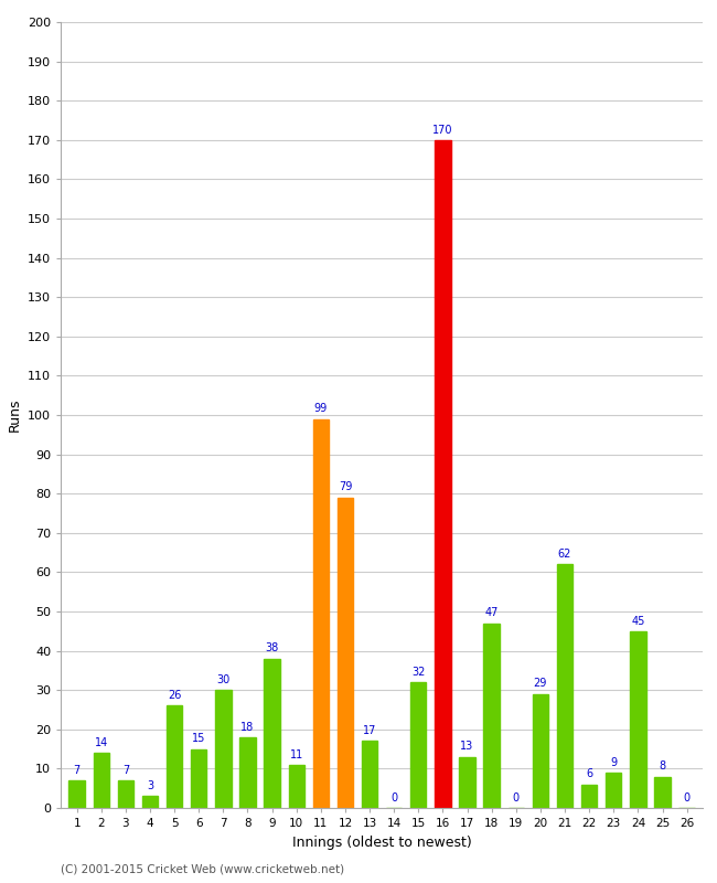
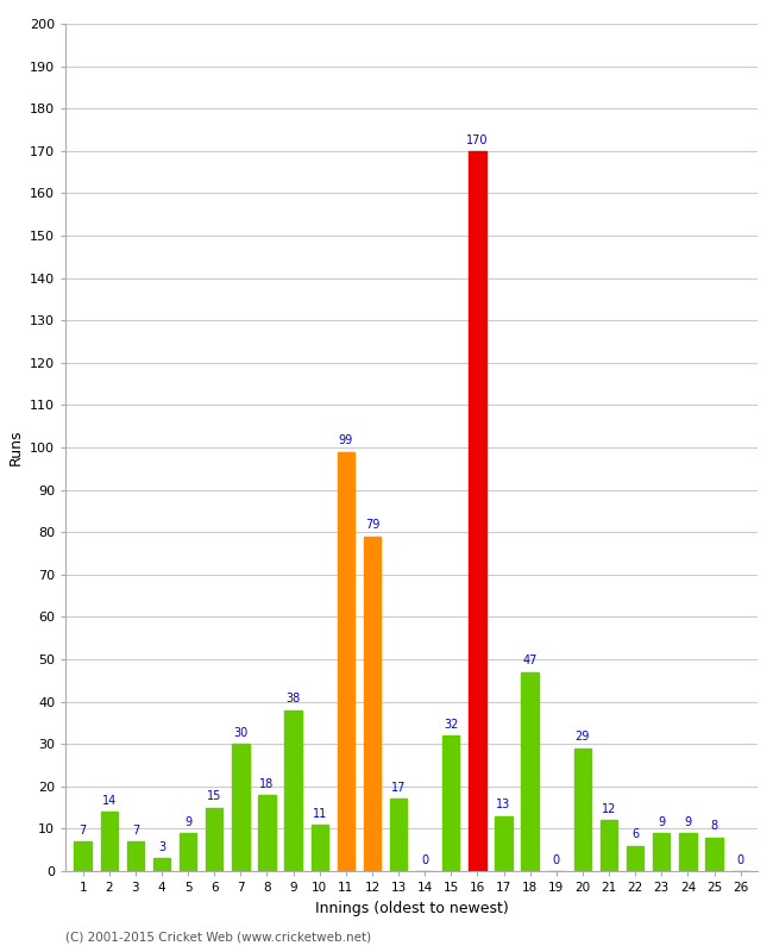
5: 26 -> 9
21: 62 -> 12
24: 45 -> 9
